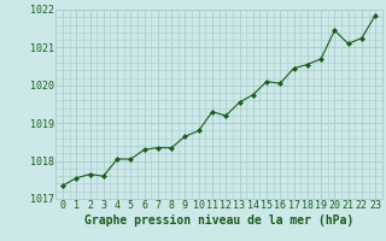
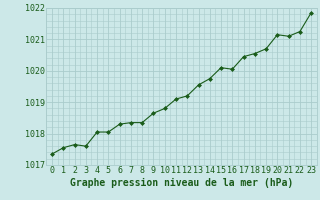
11: 1019.30 -> 1019.10
20: 1021.45 -> 1021.15
